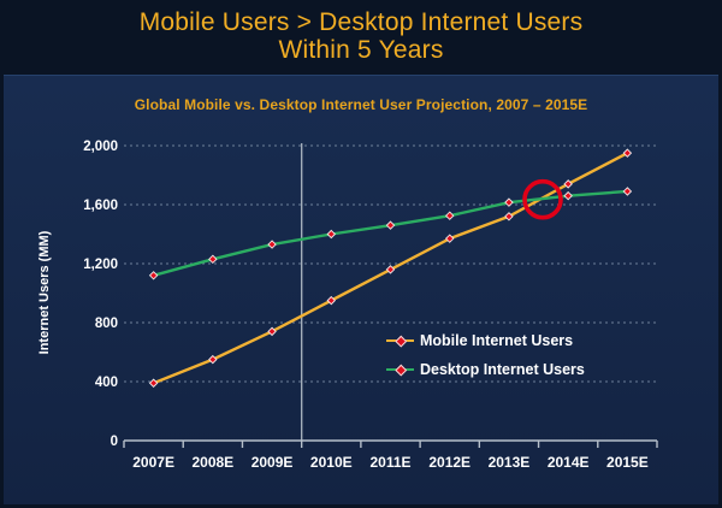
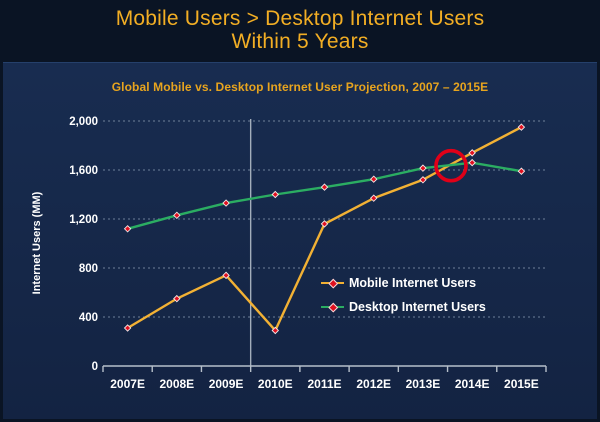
Mobile Internet Users/2007E: 390 -> 310
Mobile Internet Users/2010E: 950 -> 290
Desktop Internet Users/2015E: 1690 -> 1590
